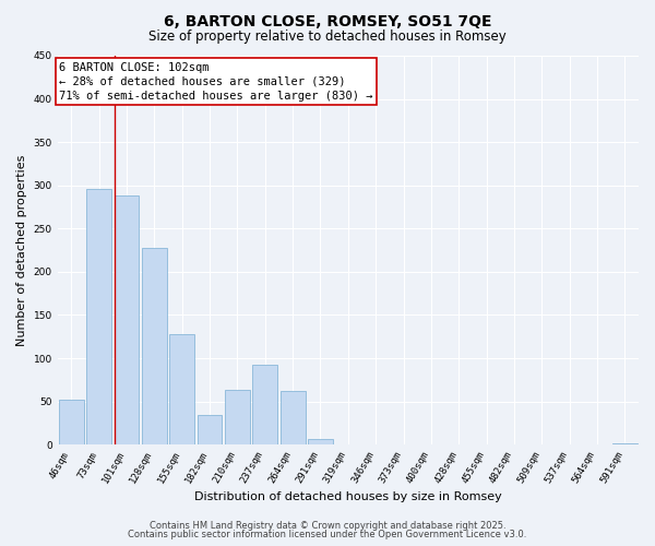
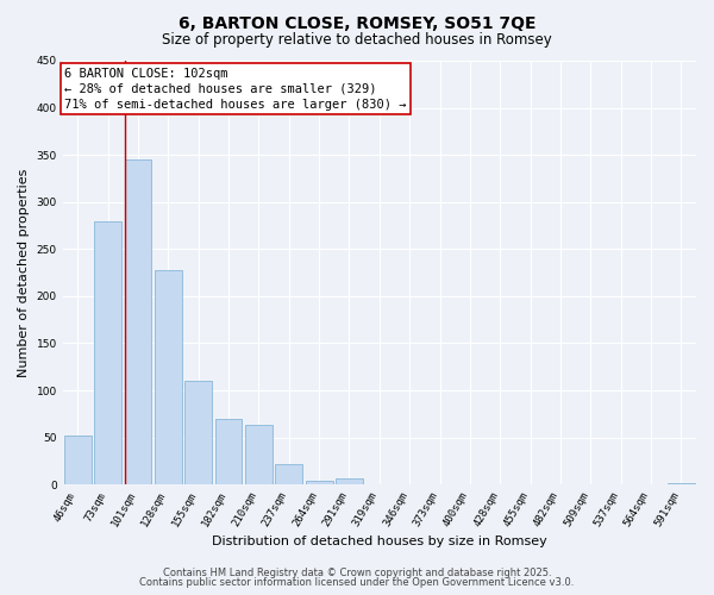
73sqm: 296 -> 280
101sqm: 288 -> 345
155sqm: 128 -> 110
182sqm: 34 -> 70
237sqm: 92 -> 22
264sqm: 62 -> 4
